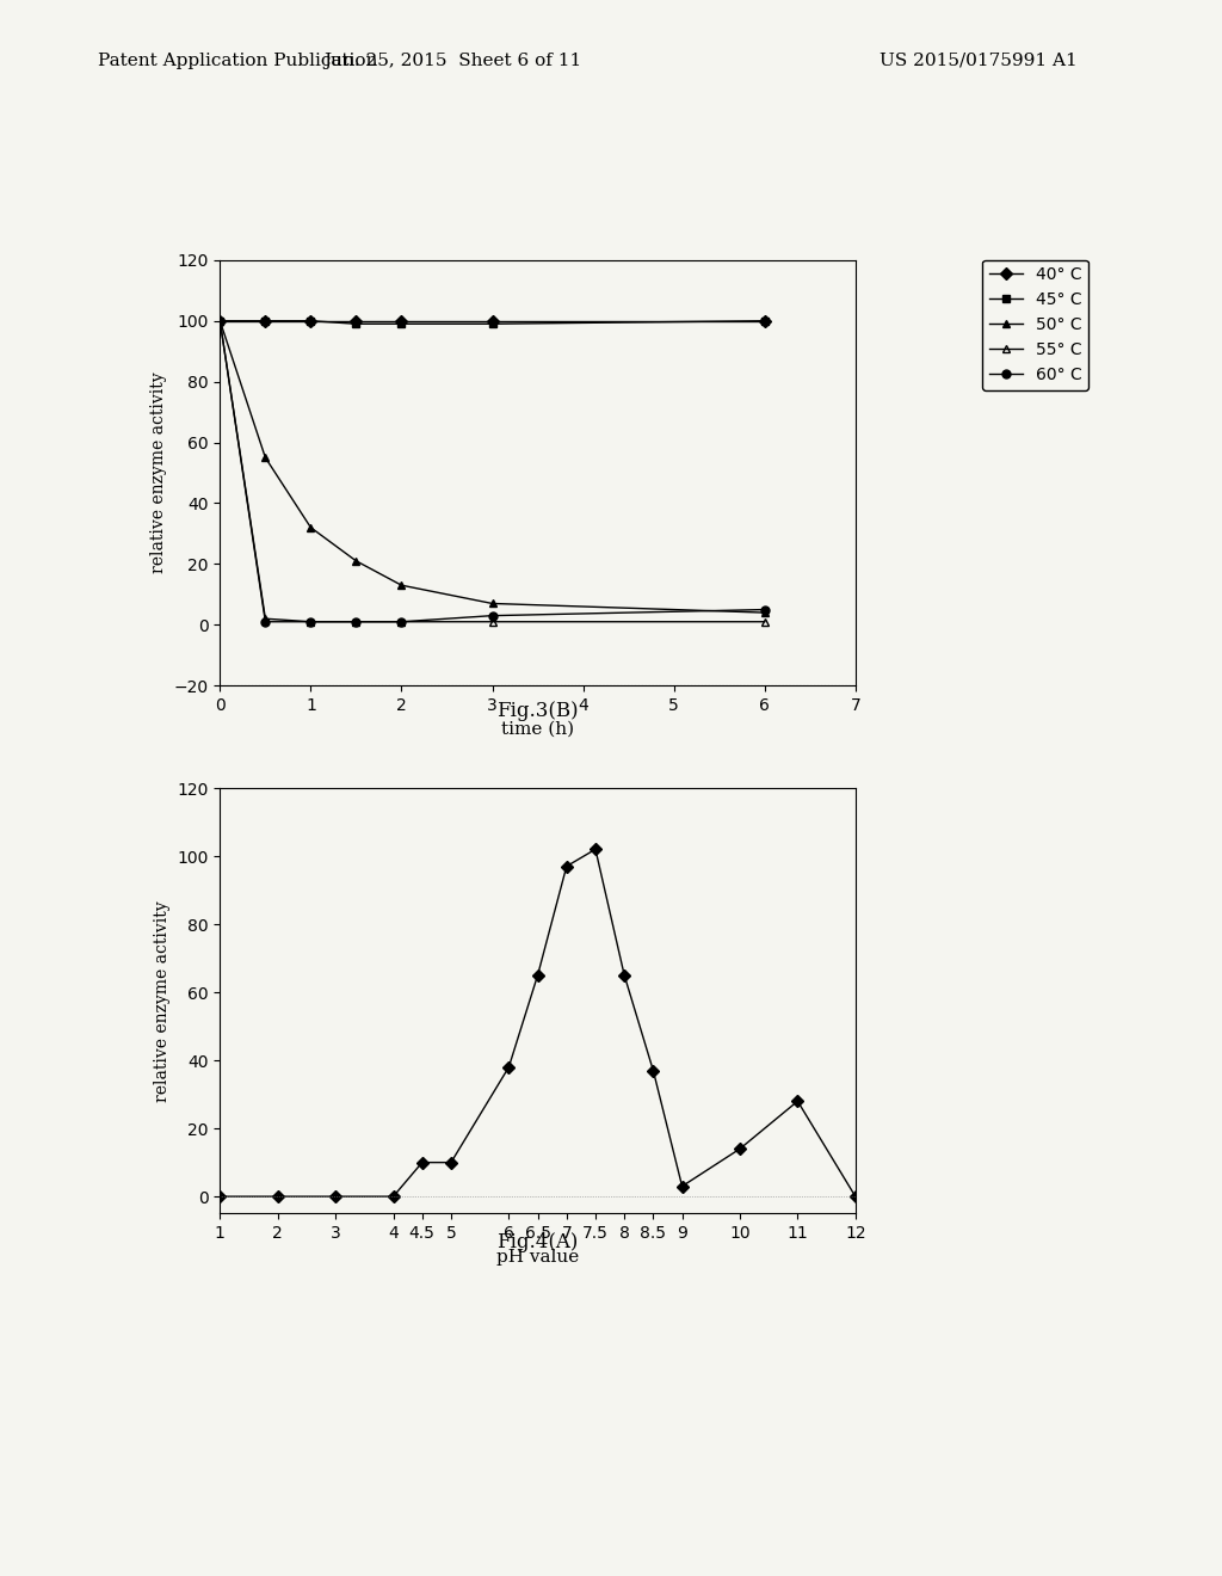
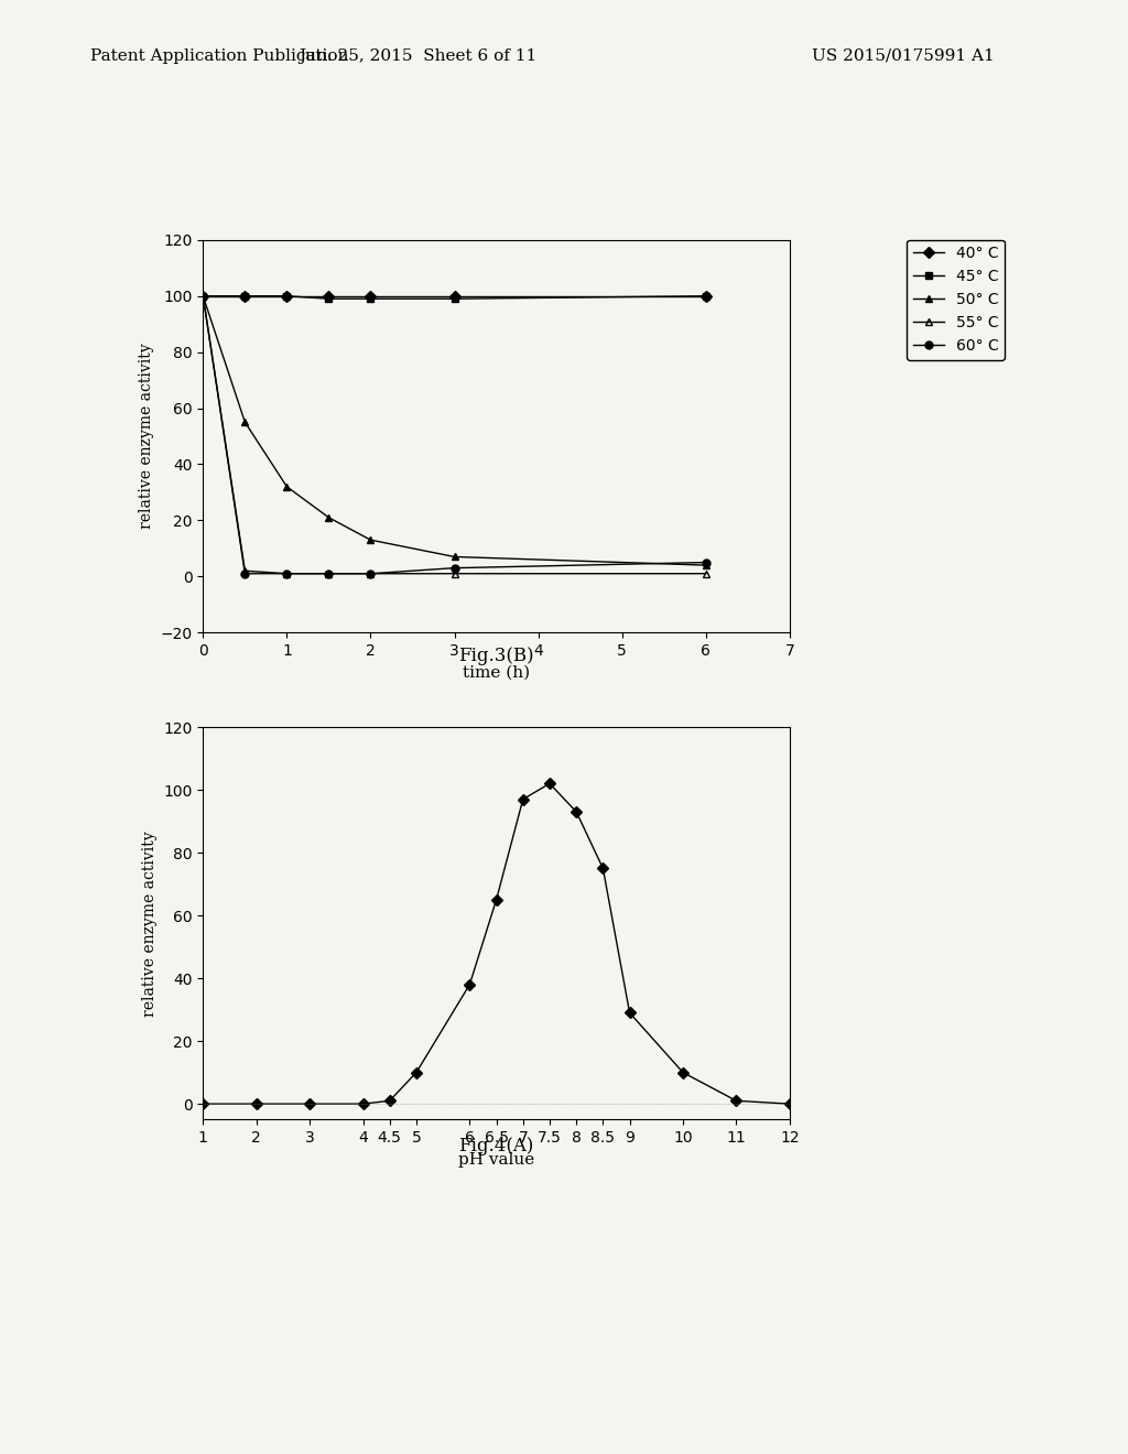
4.5: 10 -> 1
8: 65 -> 93
8.5: 37 -> 75
9: 3 -> 29
10: 14 -> 10
11: 28 -> 1
